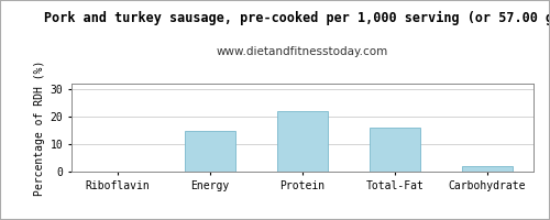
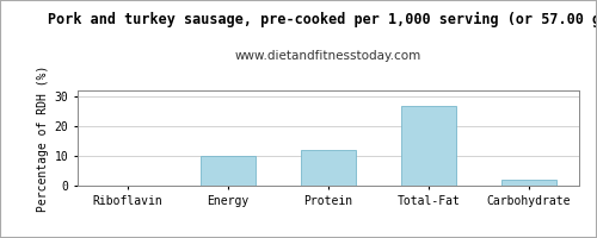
Energy: 15 -> 10
Protein: 22 -> 12
Total-Fat: 16 -> 27
